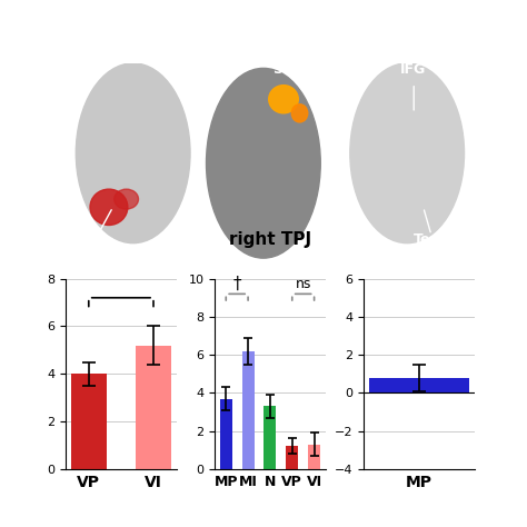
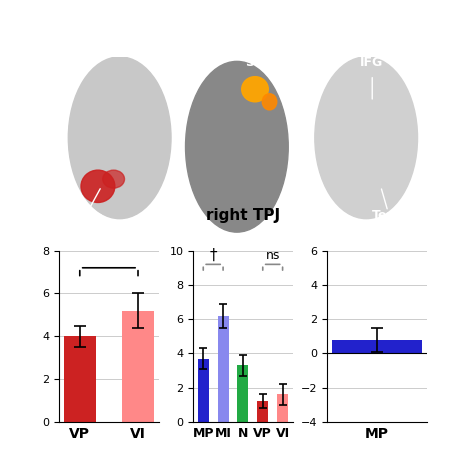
right TPJ/VI: 1.3 -> 1.6
